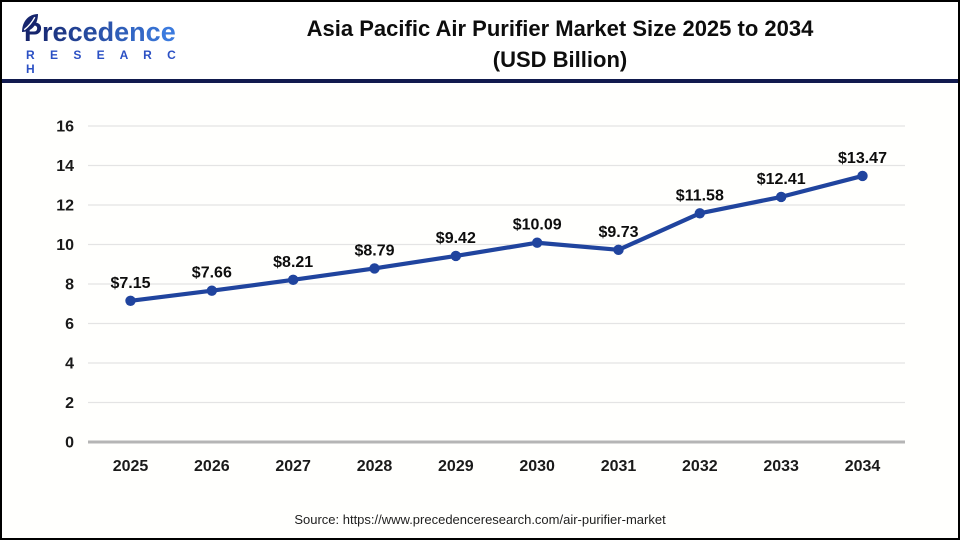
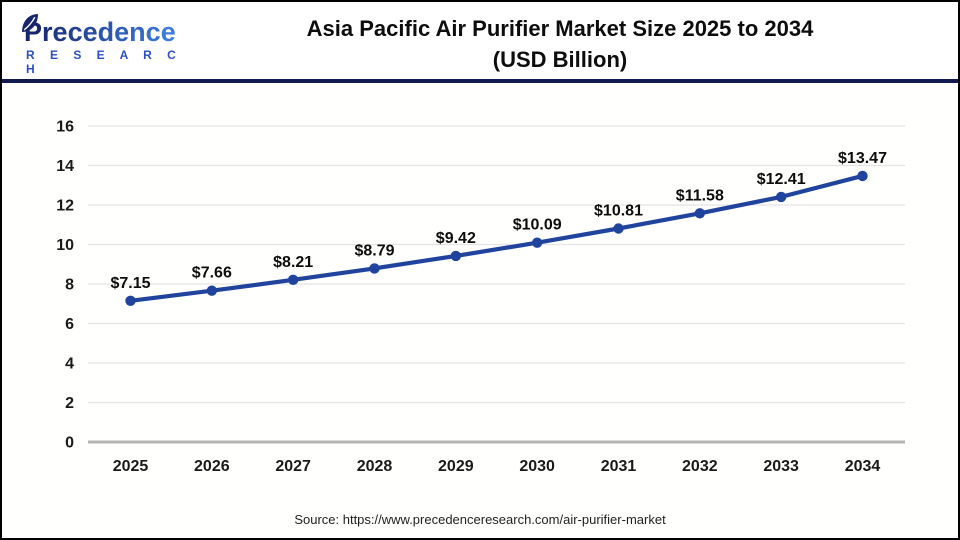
2031: $9.73 -> $10.81
